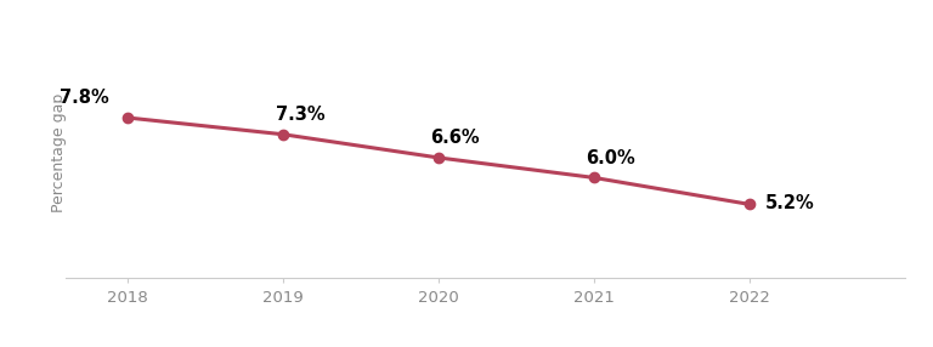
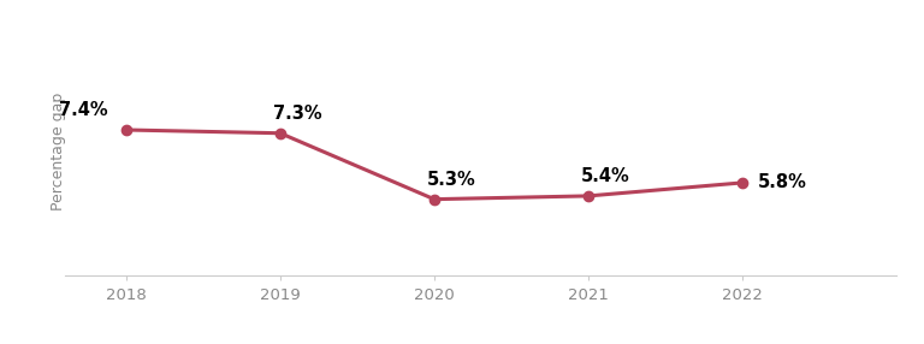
2018: 7.8% -> 7.4%
2020: 6.6% -> 5.3%
2021: 6.0% -> 5.4%
2022: 5.2% -> 5.8%
